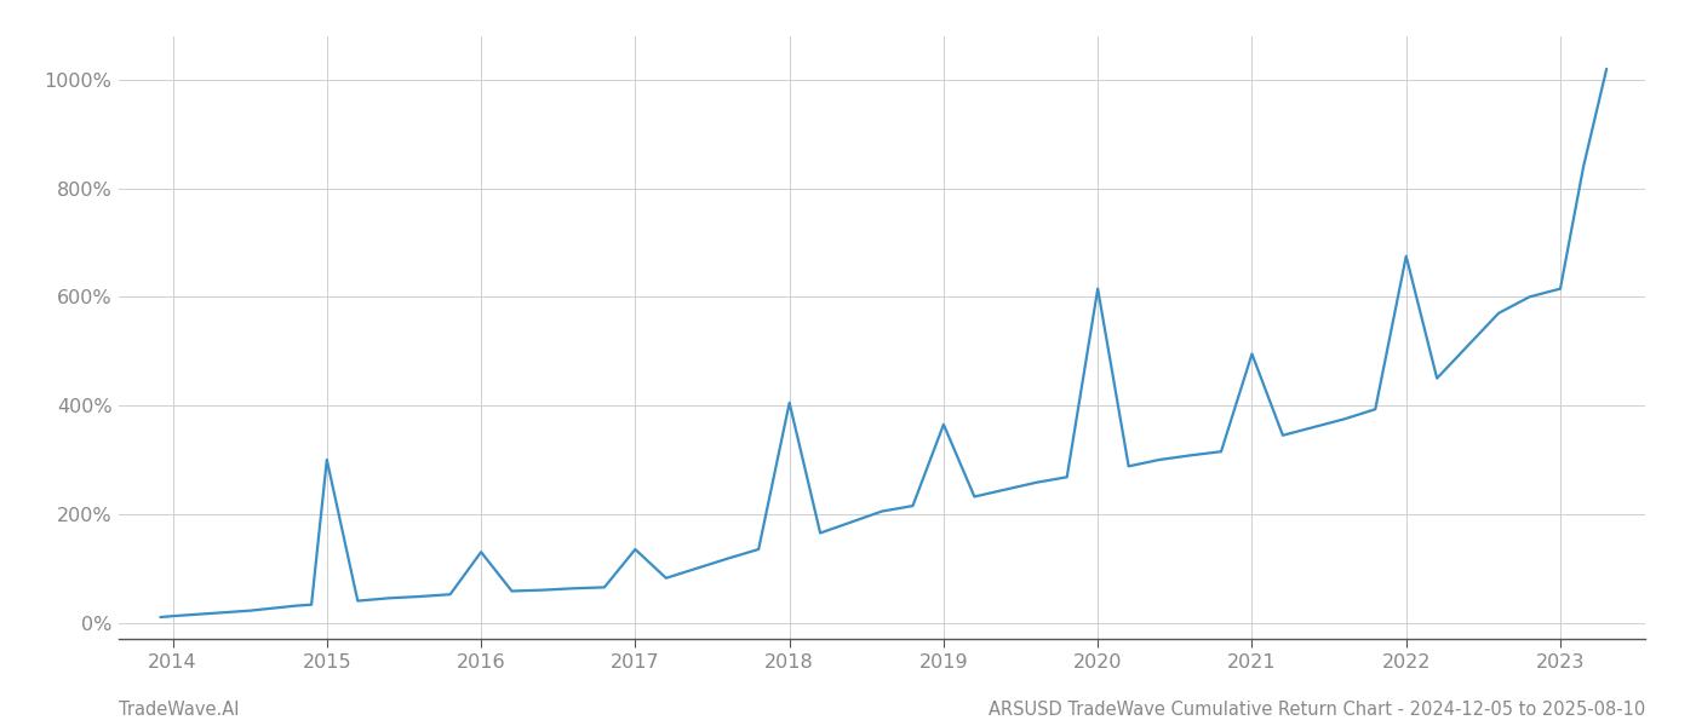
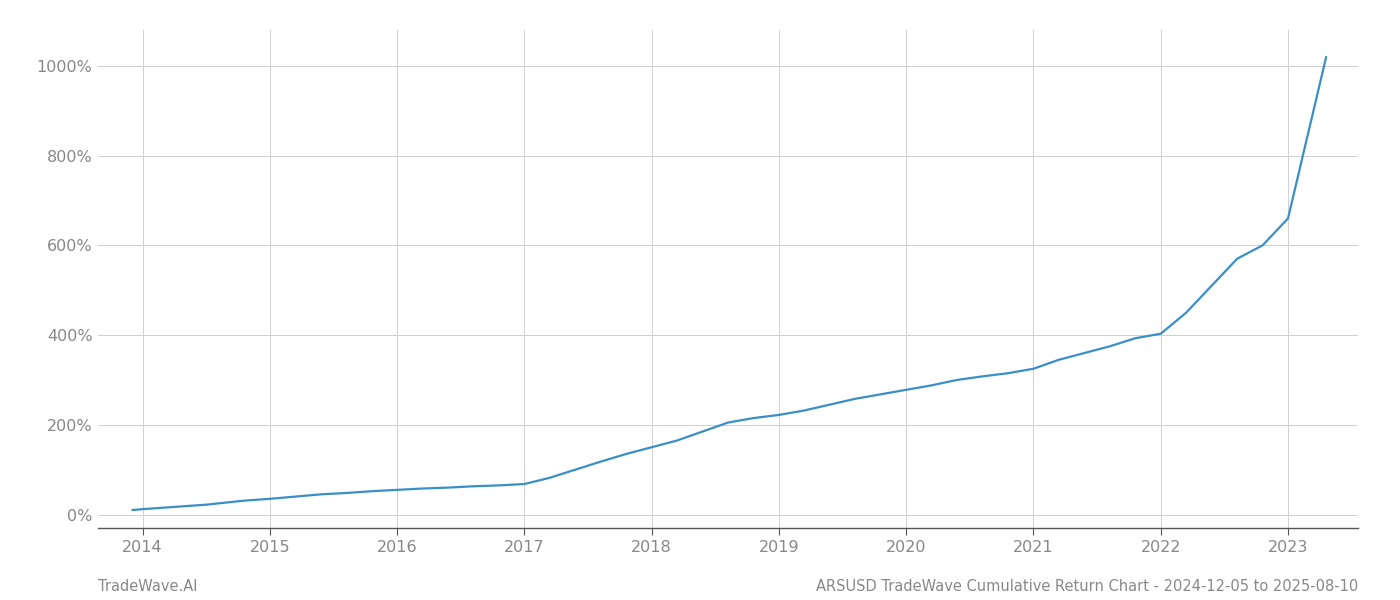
2015: 300% -> 35%
2016: 130% -> 55%
2017: 135% -> 68%
2018: 405% -> 150%
2019: 365% -> 222%
2020: 615% -> 278%
2021: 495% -> 325%
2022: 675% -> 403%
2023: 615% -> 660%
